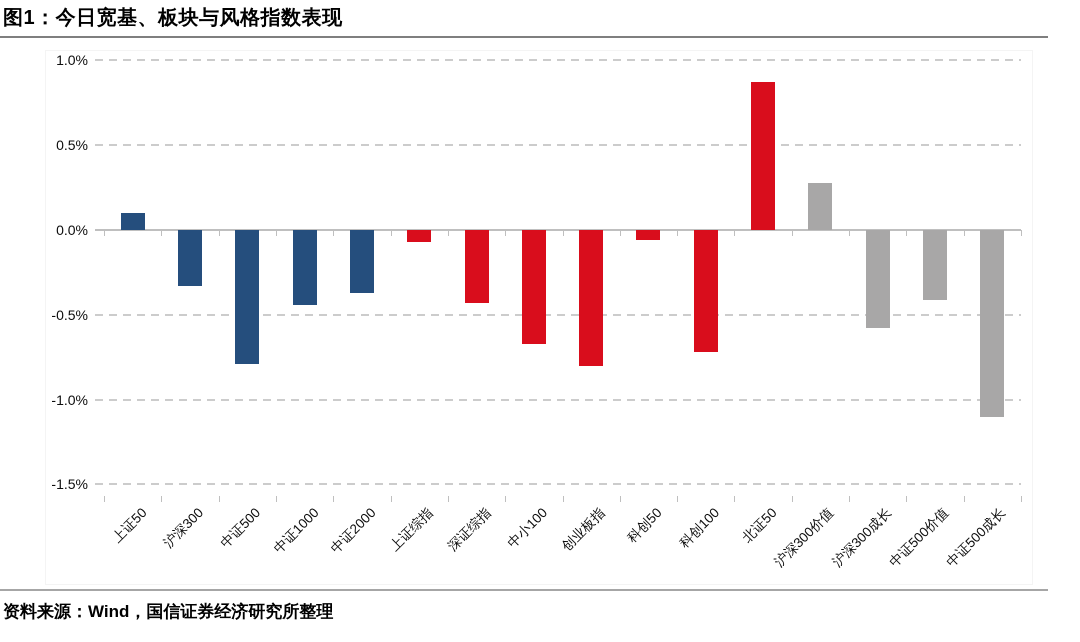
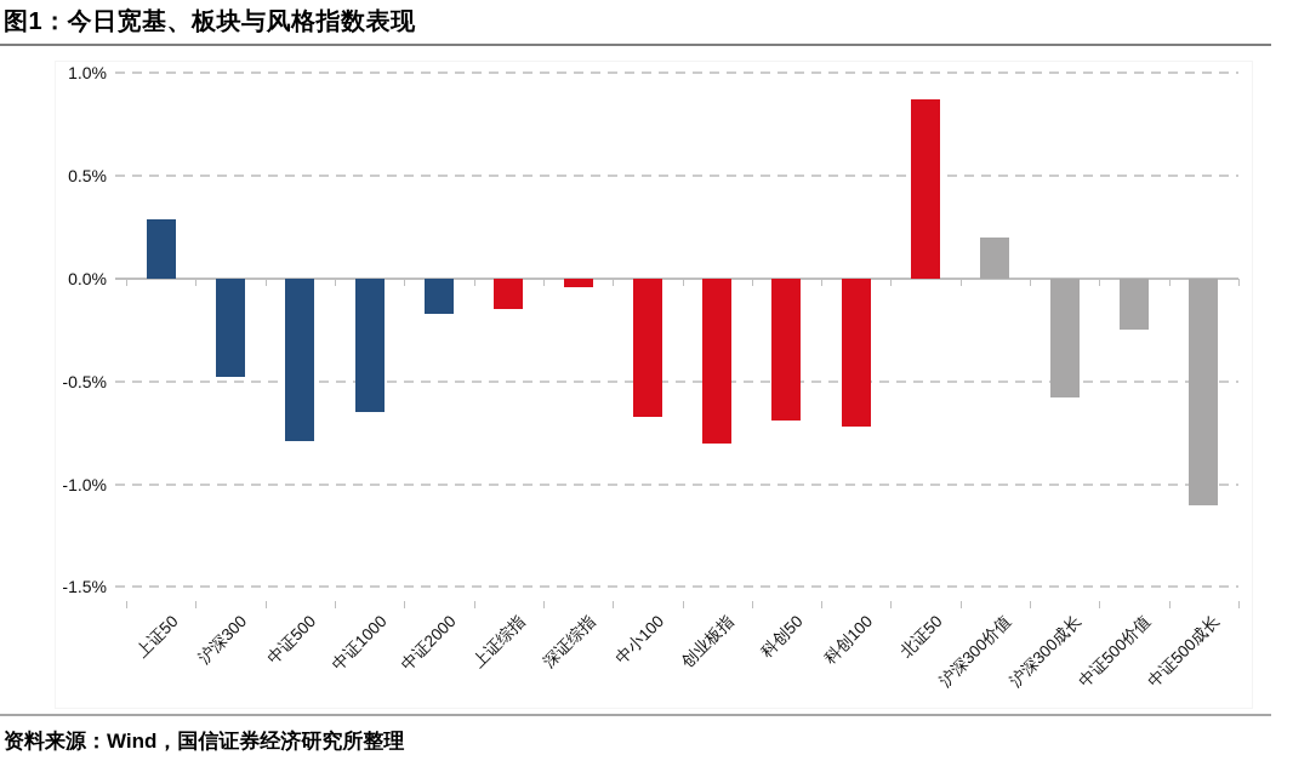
上证50: 0.10% -> 0.29%
沪深300: -0.33% -> -0.48%
中证1000: -0.44% -> -0.65%
中证2000: -0.37% -> -0.17%
上证综指: -0.07% -> -0.15%
深证综指: -0.43% -> -0.04%
科创50: -0.06% -> -0.69%
沪深300价值: 0.28% -> 0.20%
中证500价值: -0.41% -> -0.25%
